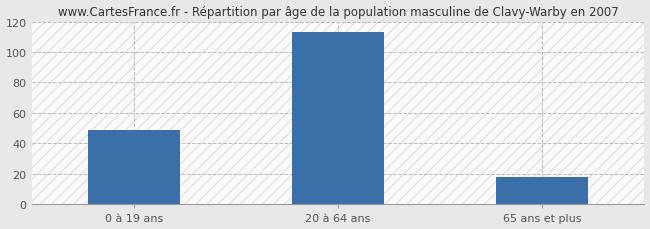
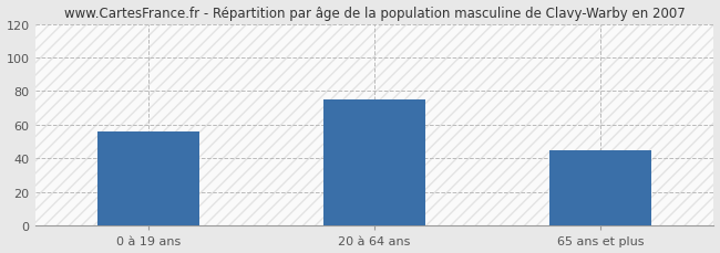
0 à 19 ans: 49 -> 56
20 à 64 ans: 113 -> 75
65 ans et plus: 18 -> 45
